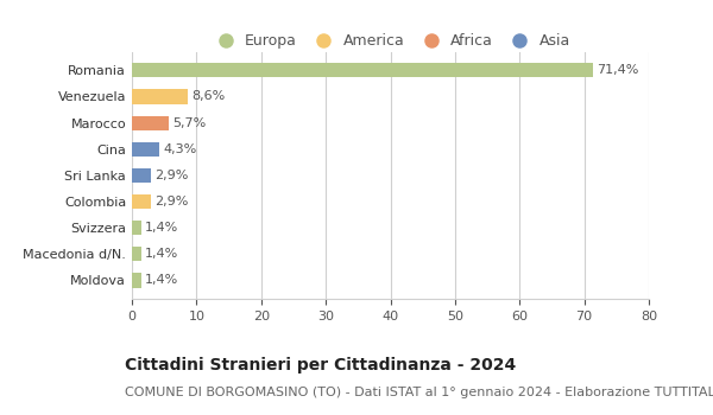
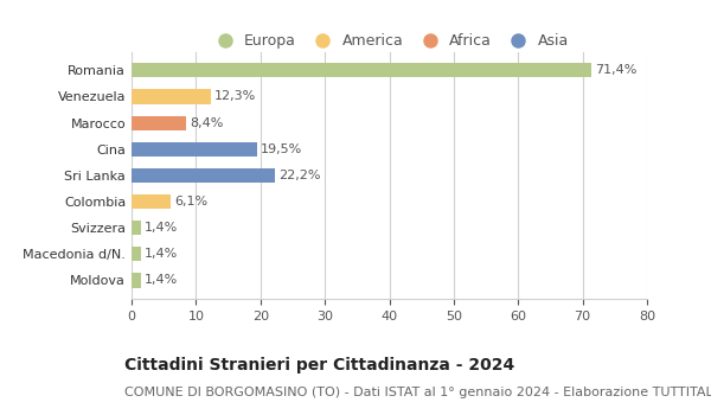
Venezuela: 8,6% -> 12,3%
Marocco: 5,7% -> 8,4%
Cina: 4,3% -> 19,5%
Sri Lanka: 2,9% -> 22,2%
Colombia: 2,9% -> 6,1%
